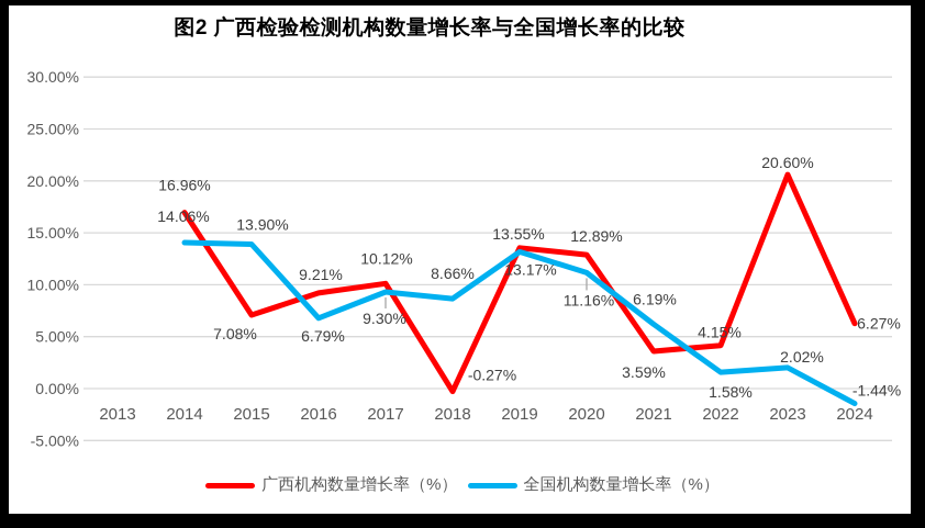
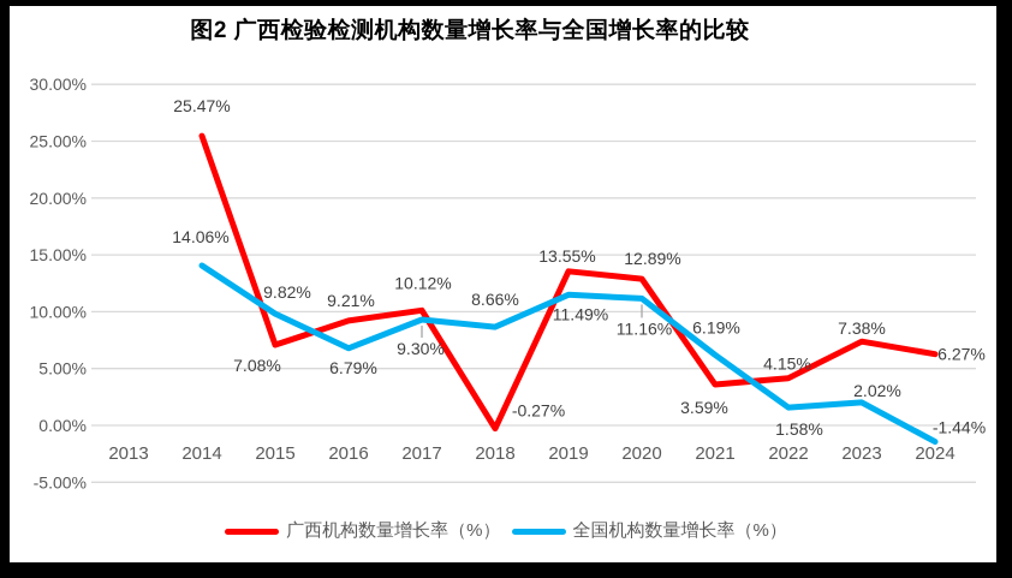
广西机构数量增长率（%）/2014: 16.96% -> 25.47%
全国机构数量增长率（%）/2015: 13.90% -> 9.82%
全国机构数量增长率（%）/2019: 13.17% -> 11.49%
广西机构数量增长率（%）/2023: 20.60% -> 7.38%
